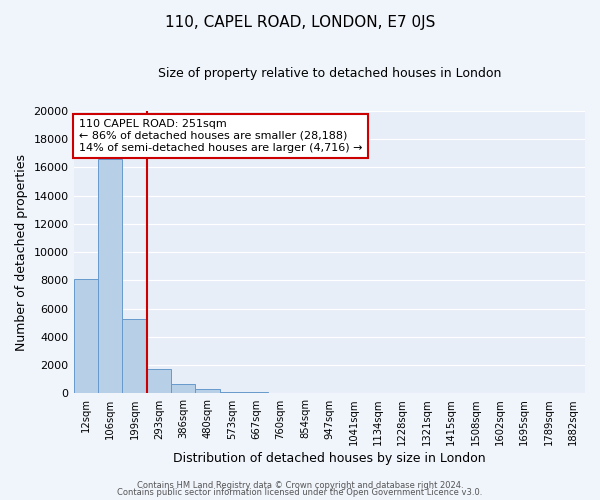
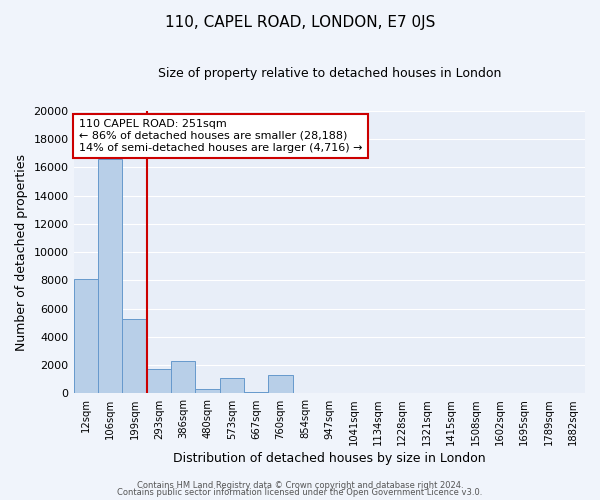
386sqm: 600 -> 2300
573sqm: 100 -> 1100
760sqm: 100 -> 1300
